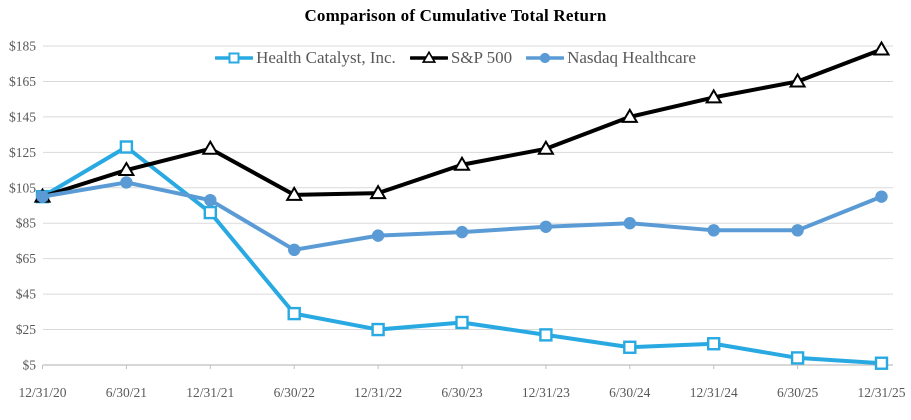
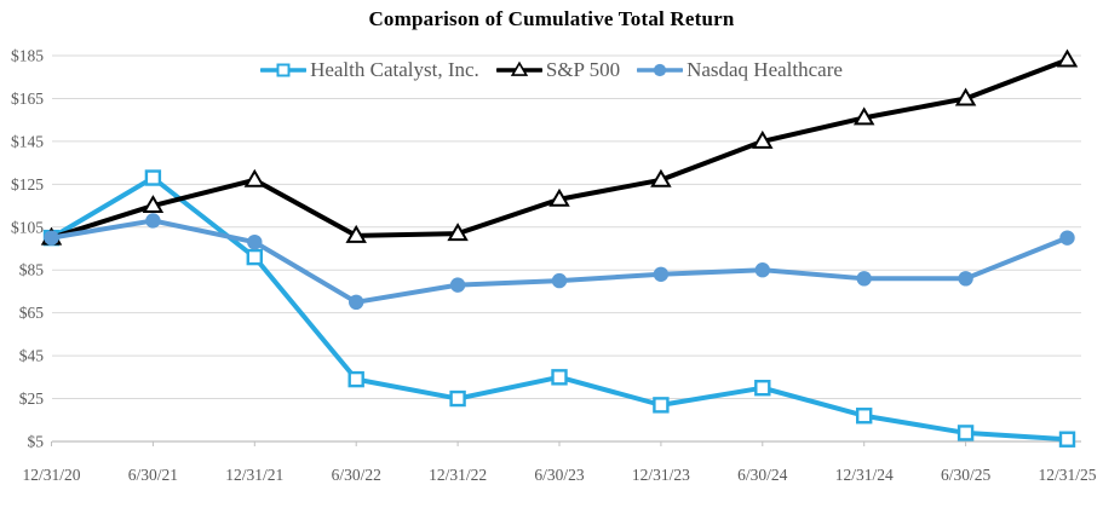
Health Catalyst, Inc./6/30/23: $29 -> $35
Health Catalyst, Inc./6/30/24: $15 -> $30
